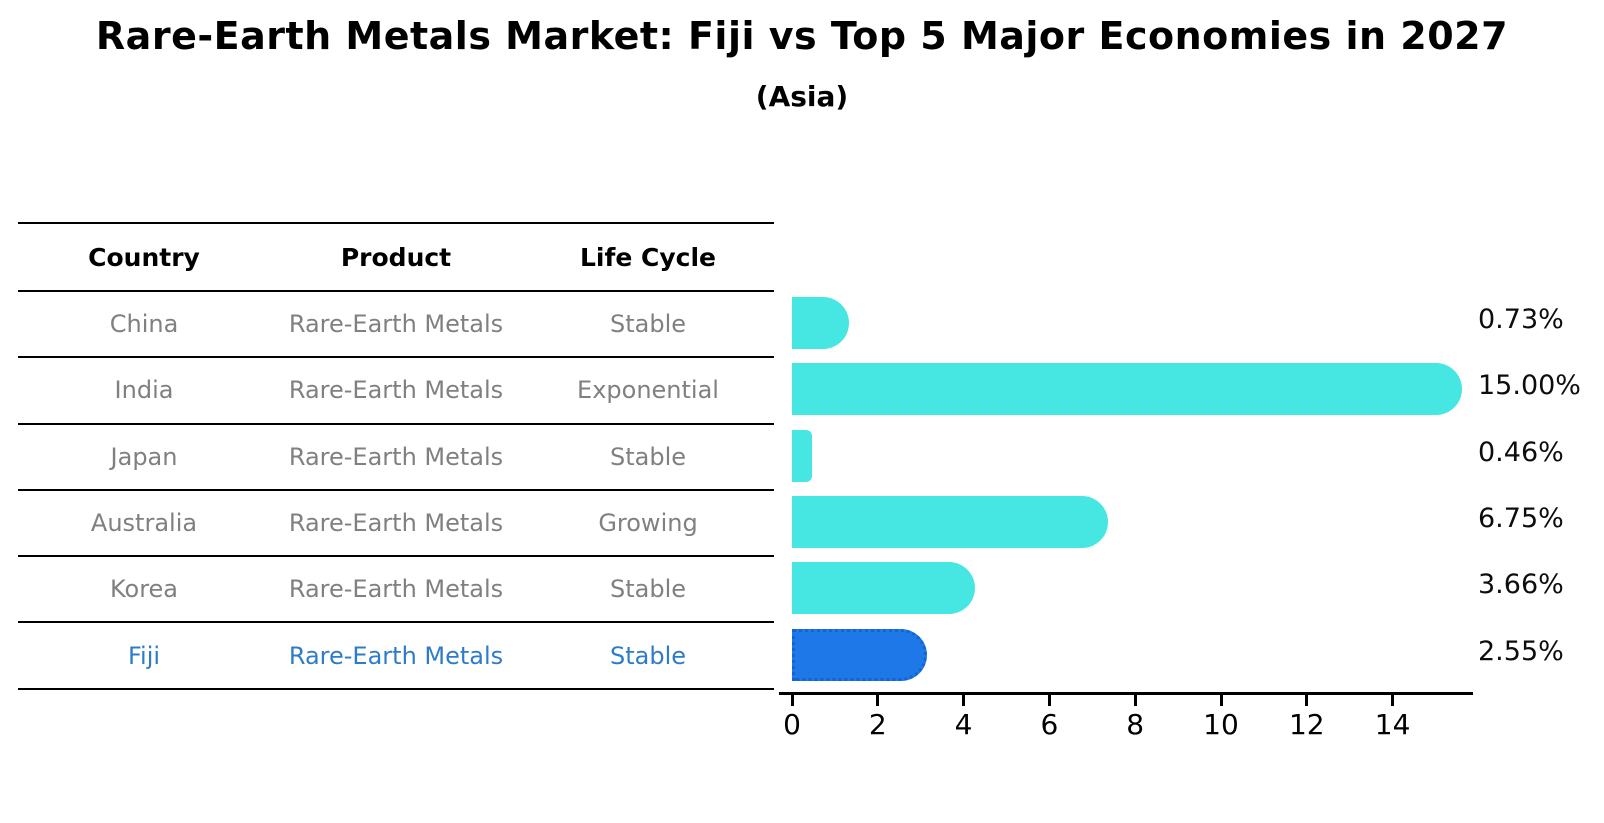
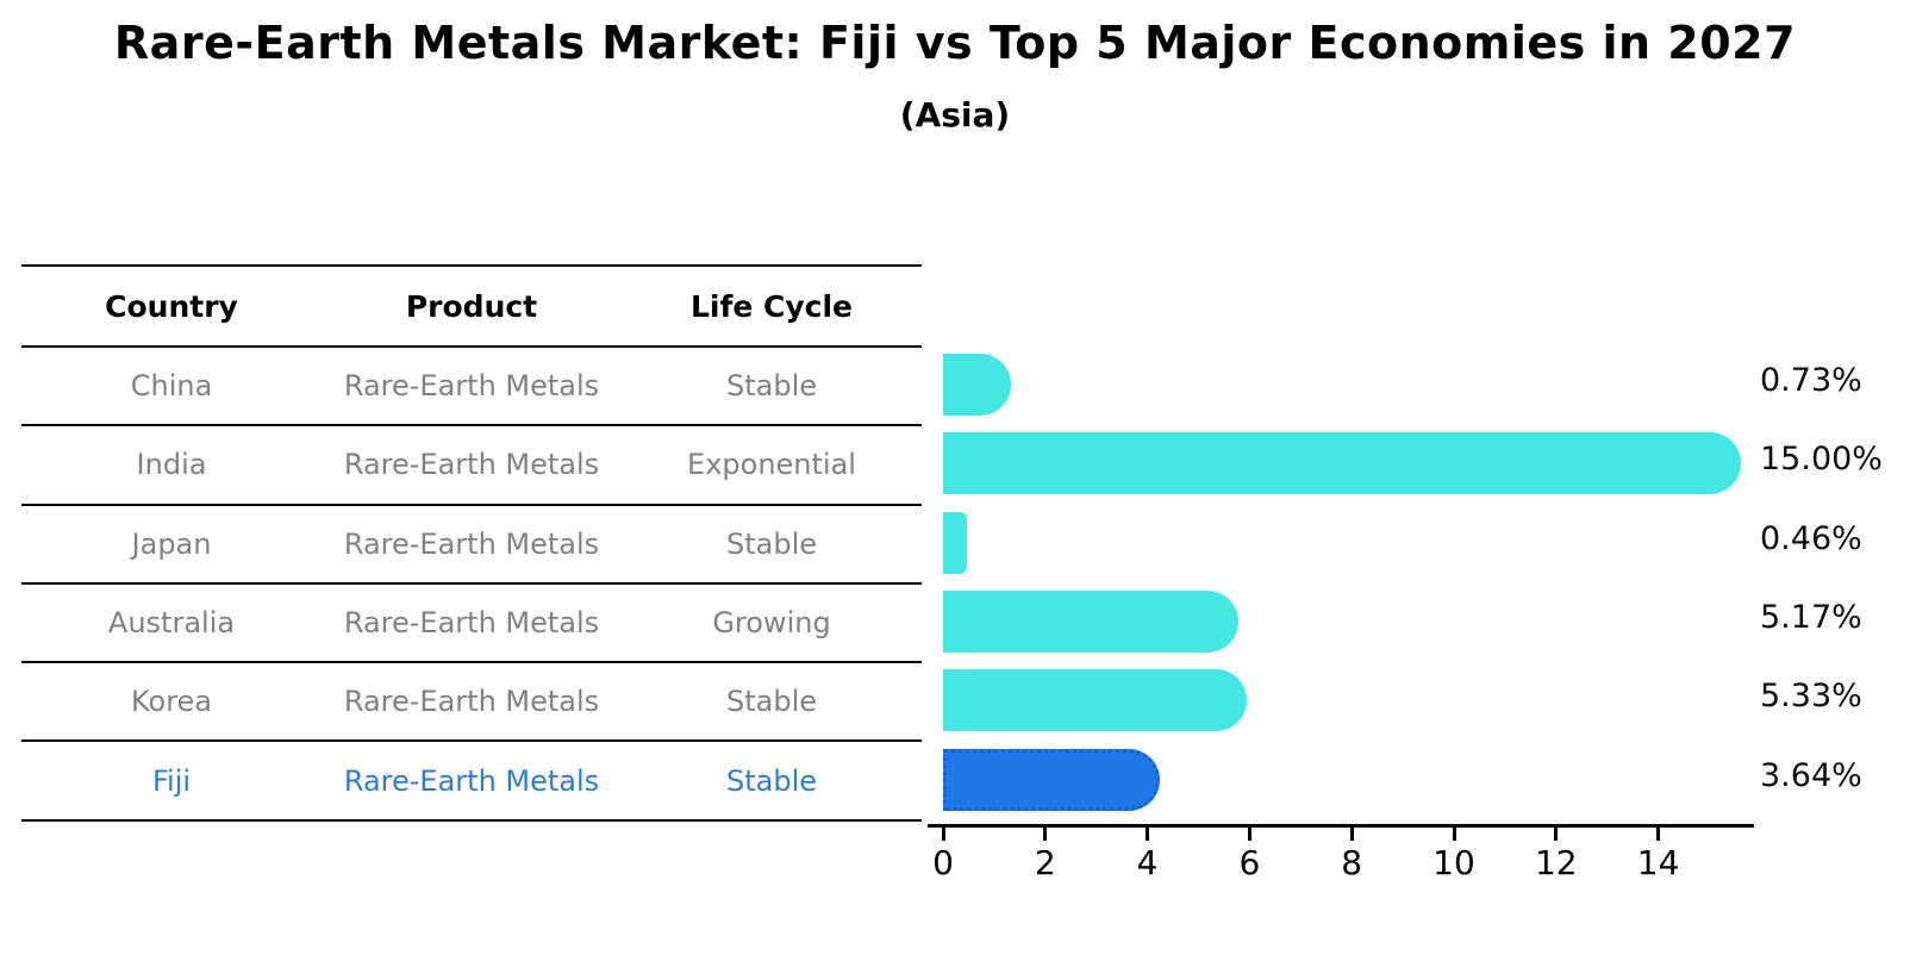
Australia: 6.75% -> 5.17%
Korea: 3.66% -> 5.33%
Fiji: 2.55% -> 3.64%
